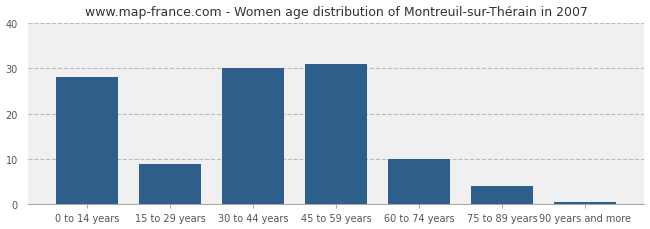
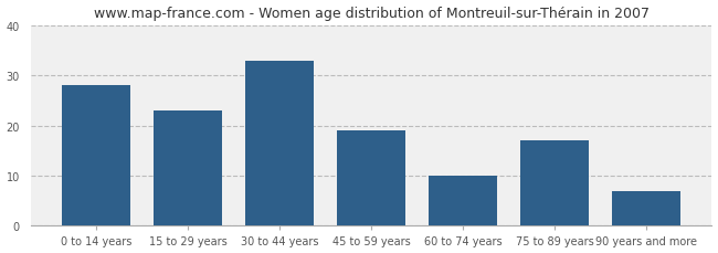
15 to 29 years: 9.0 -> 23.0
30 to 44 years: 30.0 -> 33.0
45 to 59 years: 31.0 -> 19.0
75 to 89 years: 4.0 -> 17.0
90 years and more: 0.5 -> 7.0
